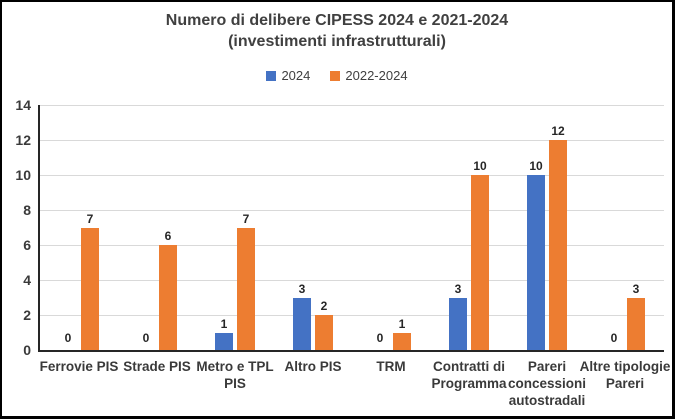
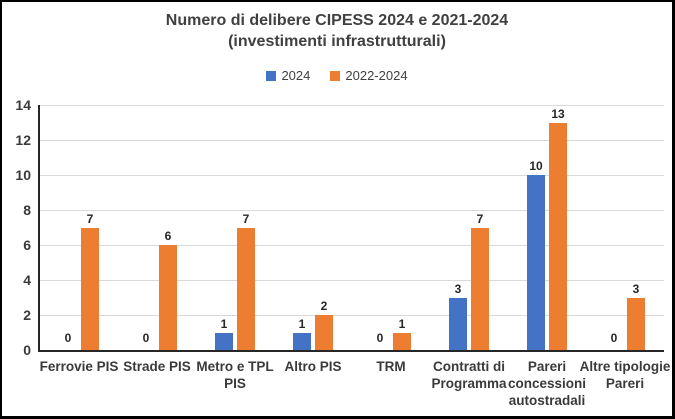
2024/Altro PIS: 3 -> 1
2022-2024/Contratti di Programma: 10 -> 7
2022-2024/Pareri concessioni autostradali: 12 -> 13
